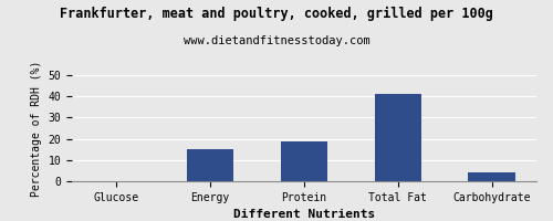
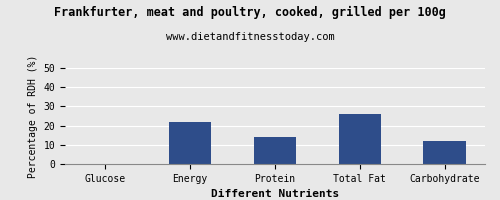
Energy: 15 -> 22
Protein: 19 -> 14
Total Fat: 41 -> 26
Carbohydrate: 4 -> 12
